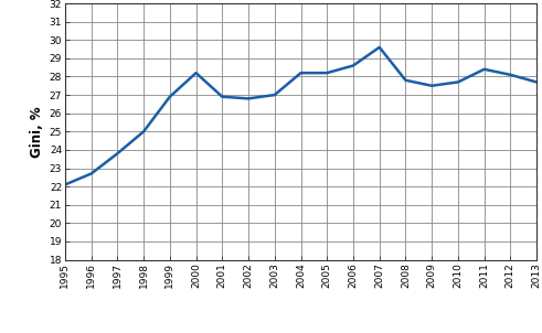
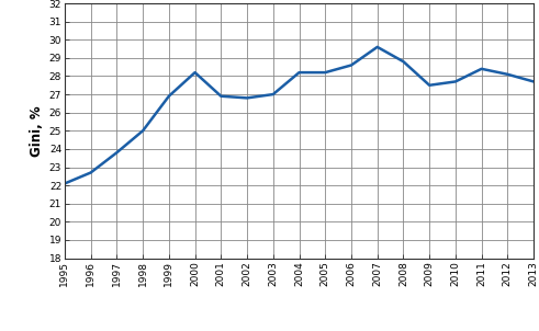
2008: 27.8 -> 28.8
